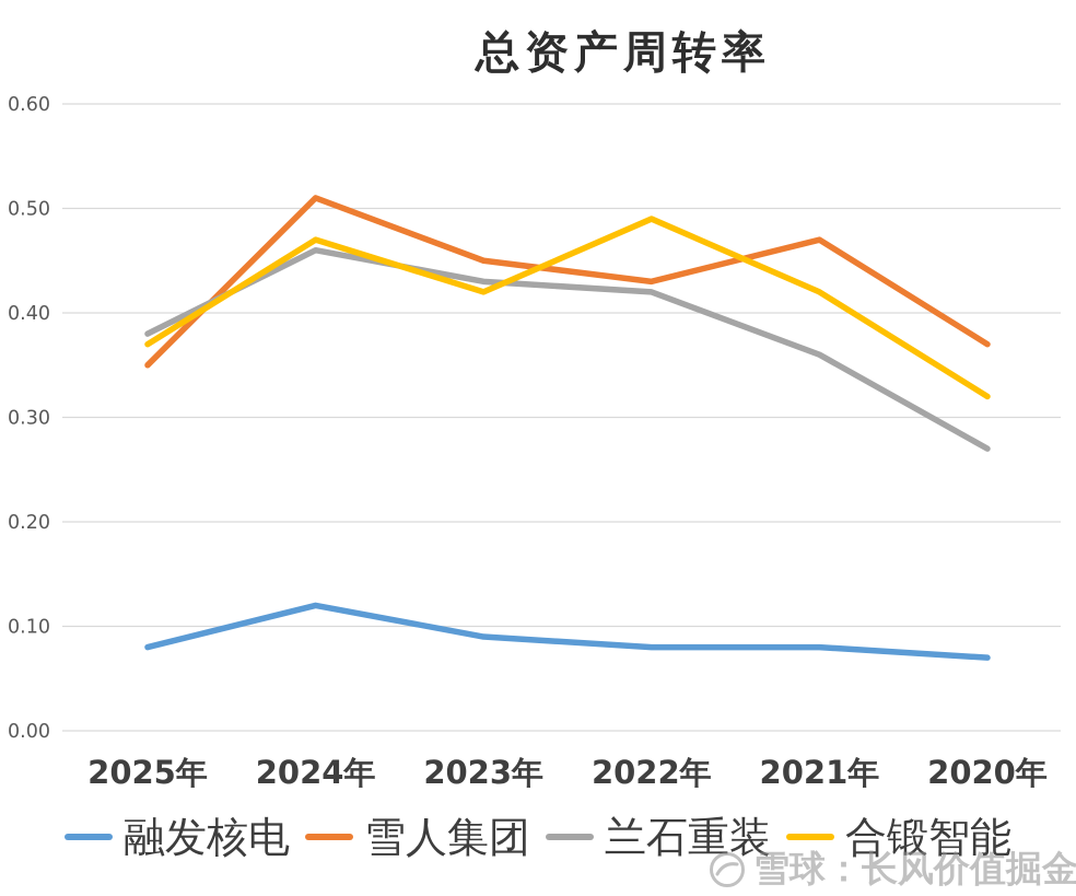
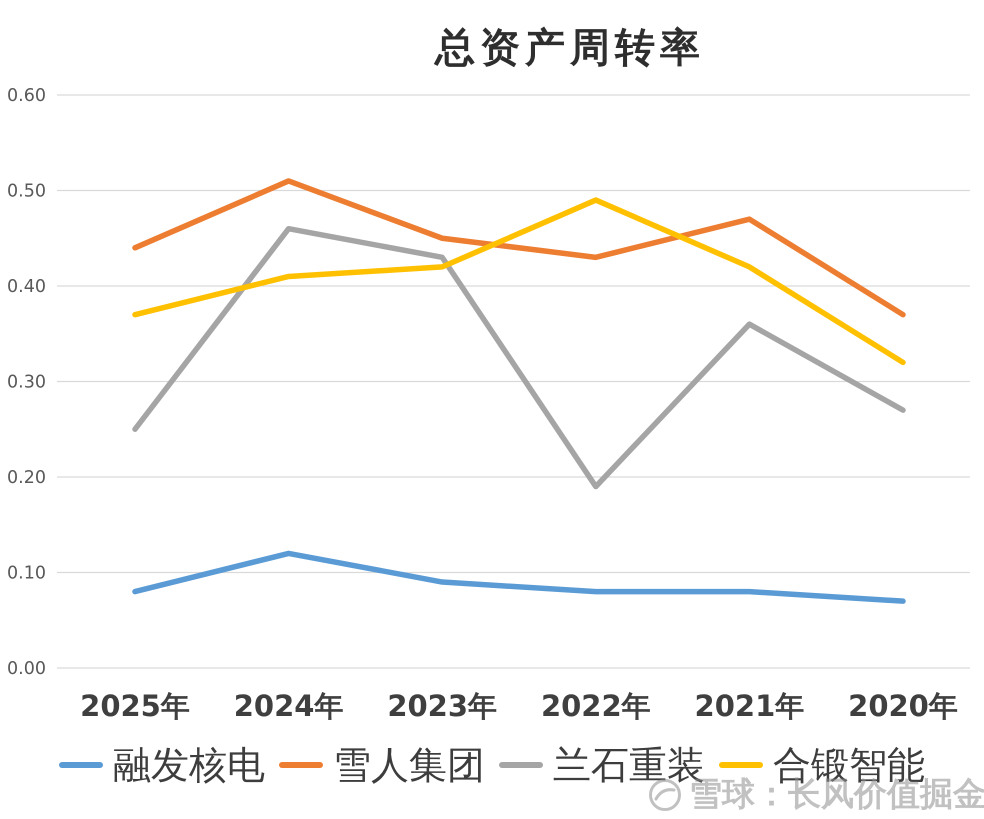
雪人集团/2025年: 0.35 -> 0.44
兰石重装/2025年: 0.38 -> 0.25
合锻智能/2024年: 0.47 -> 0.41
兰石重装/2022年: 0.42 -> 0.19
